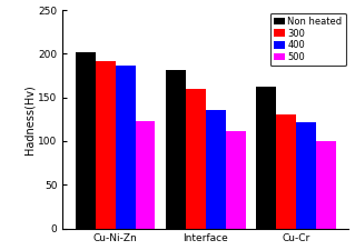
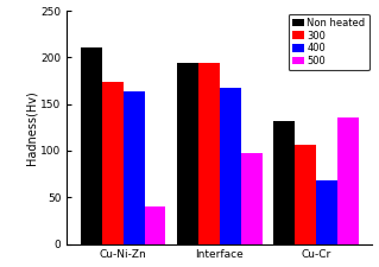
Non heated/Cu-Ni-Zn: 202 -> 210
300/Cu-Ni-Zn: 191 -> 174
400/Cu-Ni-Zn: 187 -> 164
500/Cu-Ni-Zn: 123 -> 40
Non heated/Interface: 181 -> 194
300/Interface: 160 -> 194
400/Interface: 136 -> 168
500/Interface: 111 -> 98
Non heated/Cu-Cr: 162 -> 132
300/Cu-Cr: 130 -> 106
400/Cu-Cr: 121 -> 68
500/Cu-Cr: 100 -> 136
